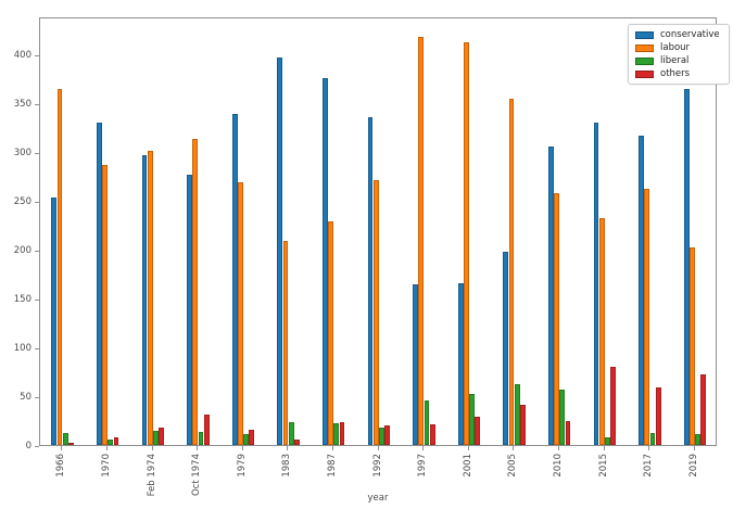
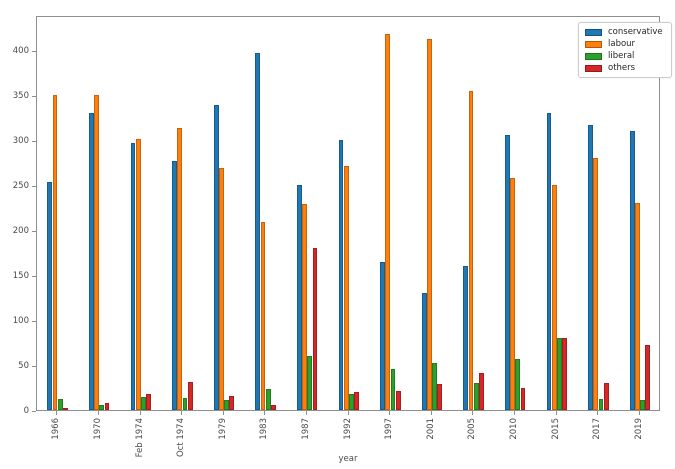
labour/1966: 360 -> 350
labour/1970: 290 -> 350
conservative/1987: 380 -> 250
liberal/1987: 20 -> 60
others/1987: 20 -> 180
conservative/1992: 340 -> 300
conservative/2001: 170 -> 130
conservative/2005: 200 -> 160
liberal/2005: 60 -> 30
labour/2015: 230 -> 250
liberal/2015: 10 -> 80
labour/2017: 260 -> 280
others/2017: 60 -> 30
conservative/2019: 360 -> 310
labour/2019: 200 -> 230
